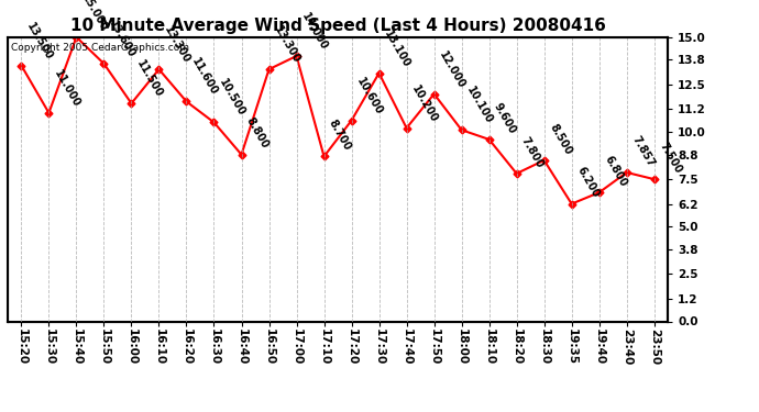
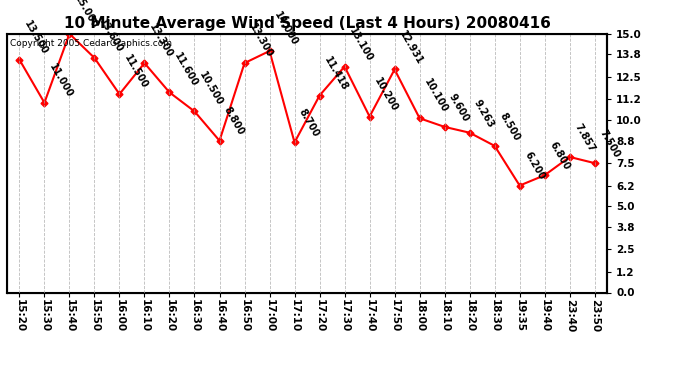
17:20: 10.600 -> 11.418
17:50: 12.000 -> 12.931
18:20: 7.800 -> 9.263
